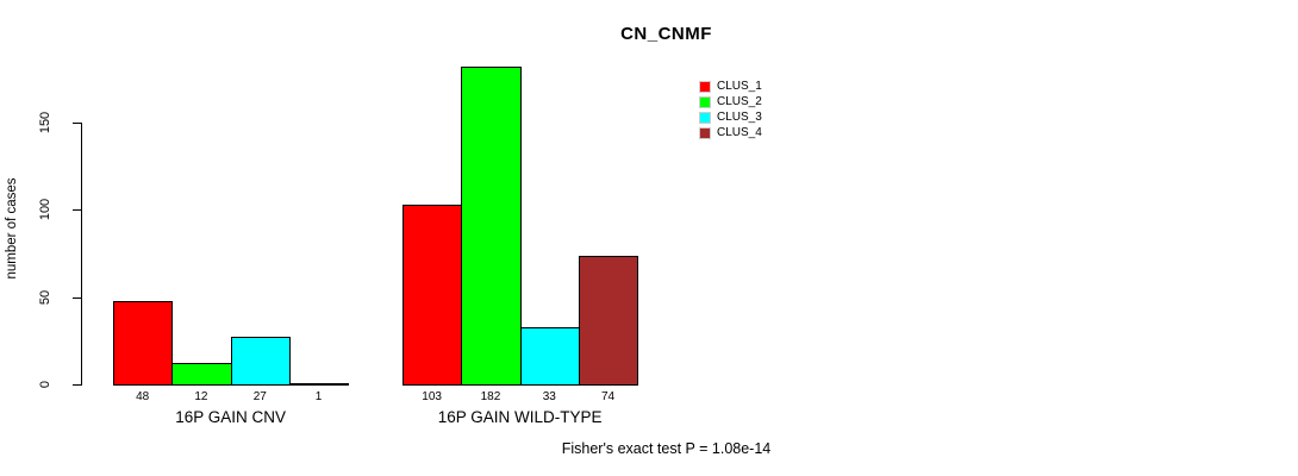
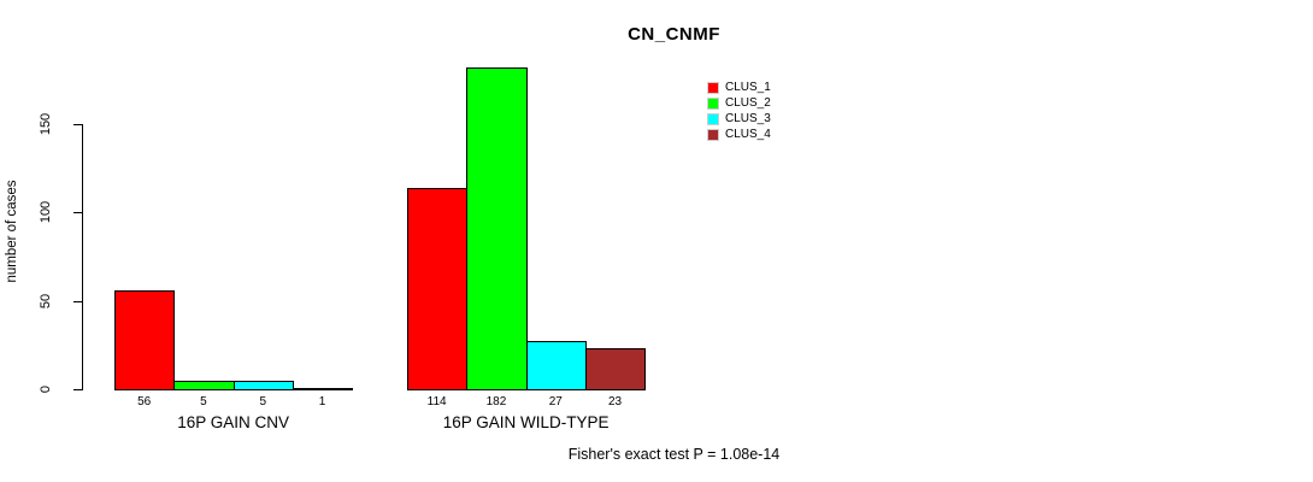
CLUS_1/16P GAIN CNV: 48 -> 56
CLUS_2/16P GAIN CNV: 12 -> 5
CLUS_3/16P GAIN CNV: 27 -> 5
CLUS_1/16P GAIN WILD-TYPE: 103 -> 114
CLUS_3/16P GAIN WILD-TYPE: 33 -> 27
CLUS_4/16P GAIN WILD-TYPE: 74 -> 23
